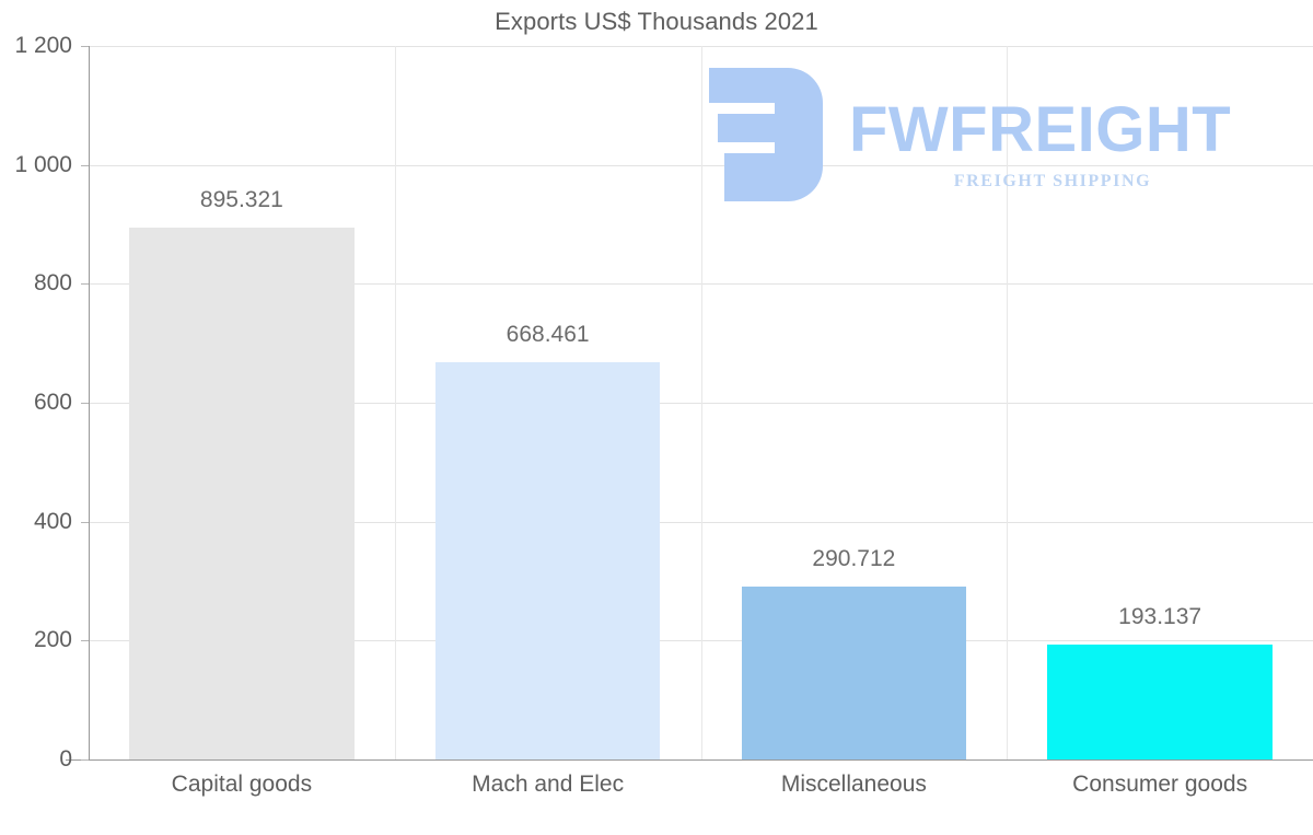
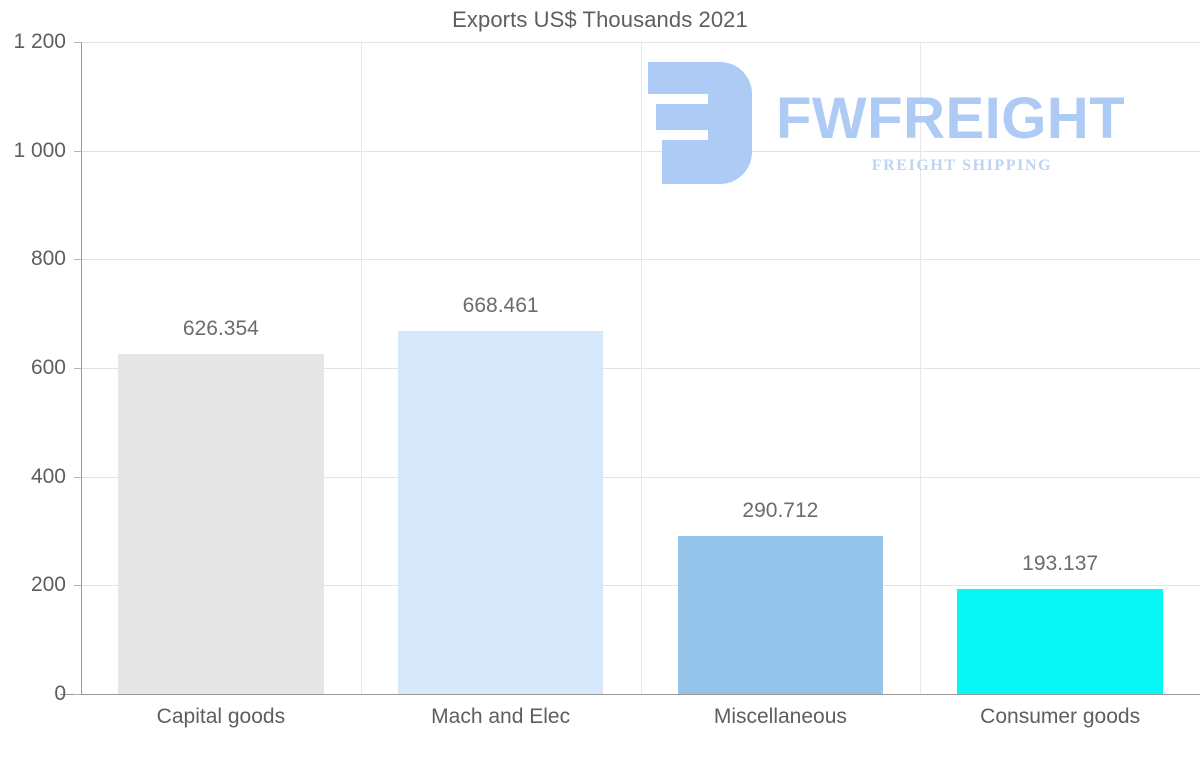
Capital goods: 895.321 -> 626.354
